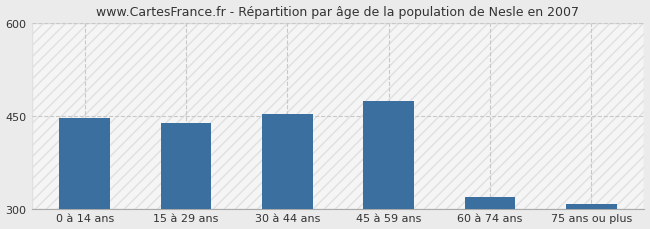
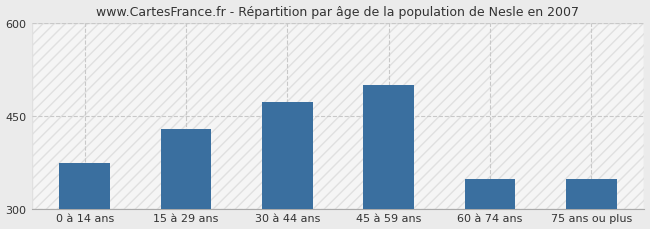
0 à 14 ans: 447 -> 374
15 à 29 ans: 438 -> 428
30 à 44 ans: 453 -> 472
45 à 59 ans: 473 -> 500
60 à 74 ans: 318 -> 348
75 ans ou plus: 307 -> 348
